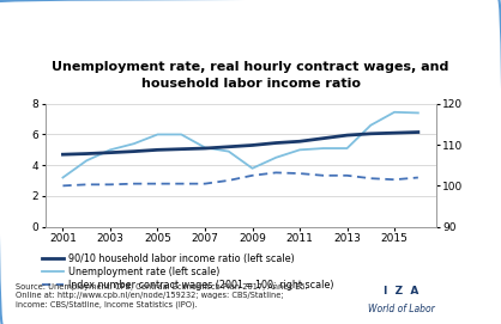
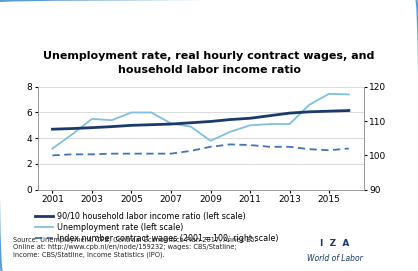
Unemployment rate (left scale)/2003: 5.0 -> 5.5
